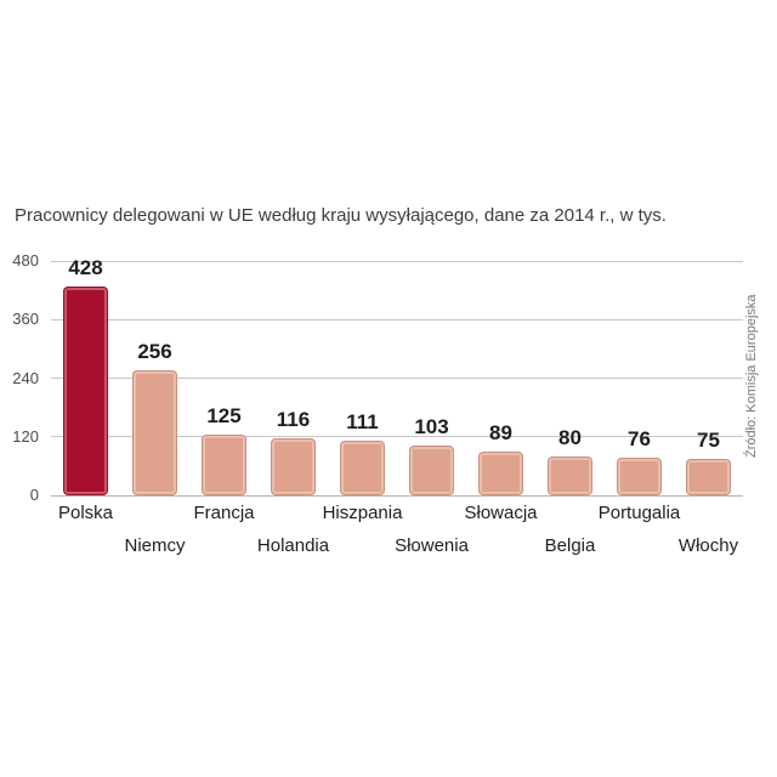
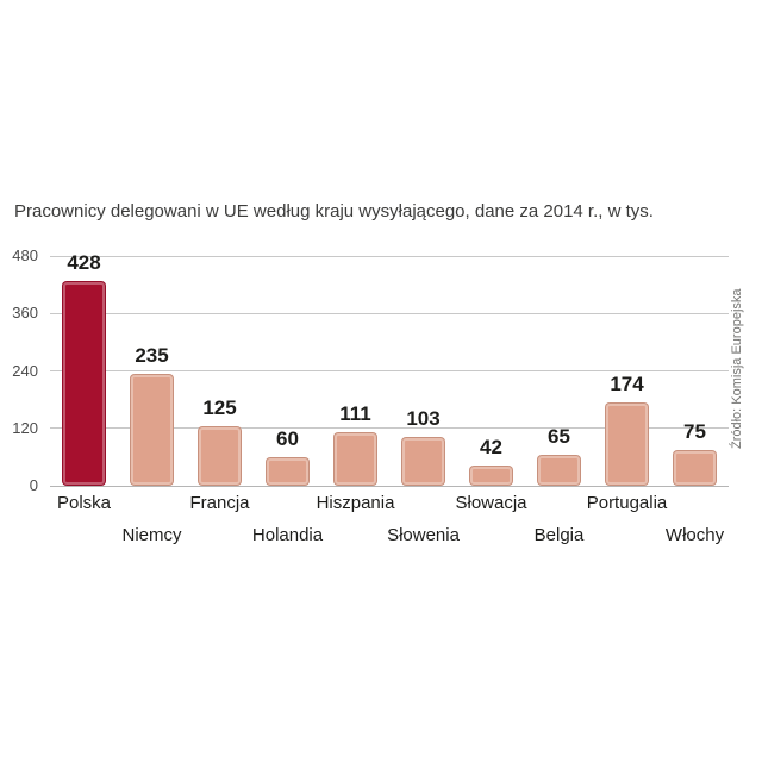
Niemcy: 256 -> 235
Holandia: 116 -> 60
Słowacja: 89 -> 42
Belgia: 80 -> 65
Portugalia: 76 -> 174
